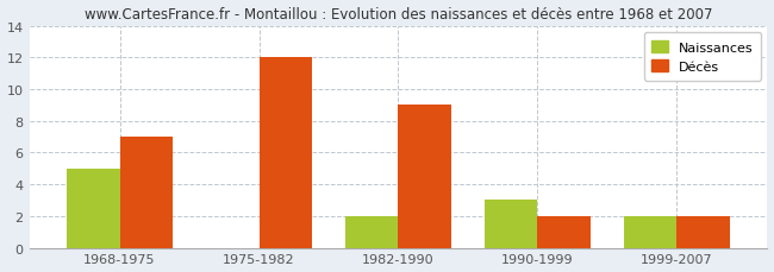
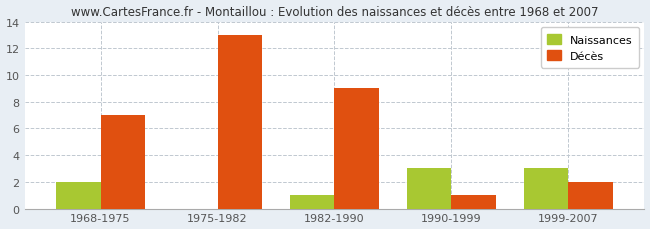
Naissances/1968-1975: 5 -> 2
Décès/1975-1982: 12 -> 13
Naissances/1982-1990: 2 -> 1
Décès/1990-1999: 2 -> 1
Naissances/1999-2007: 2 -> 3
